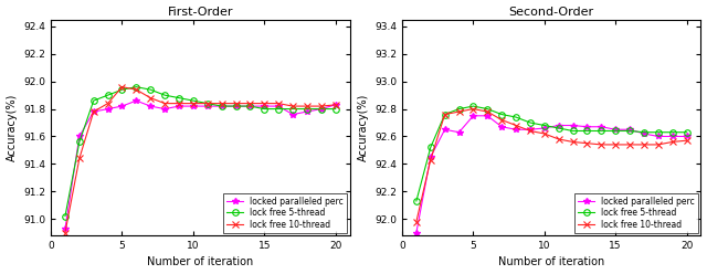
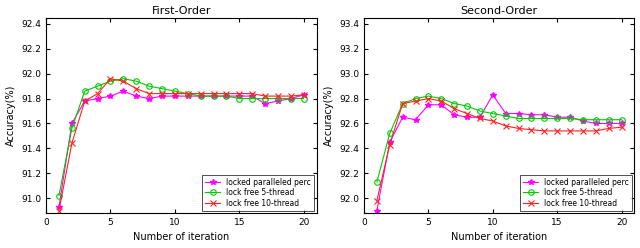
Second-Order/locked paralleled perc/10: 92.66 -> 92.83
